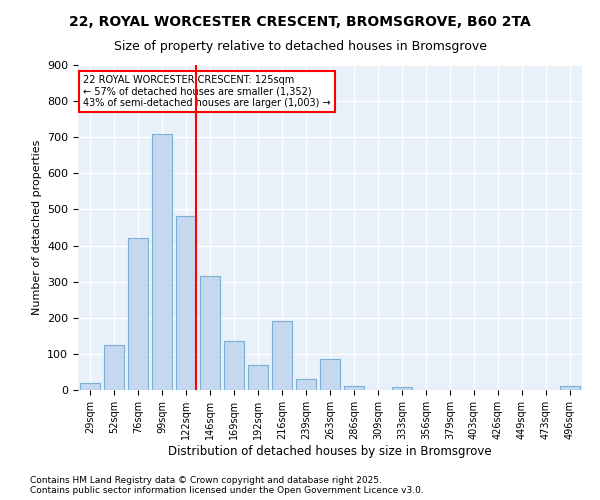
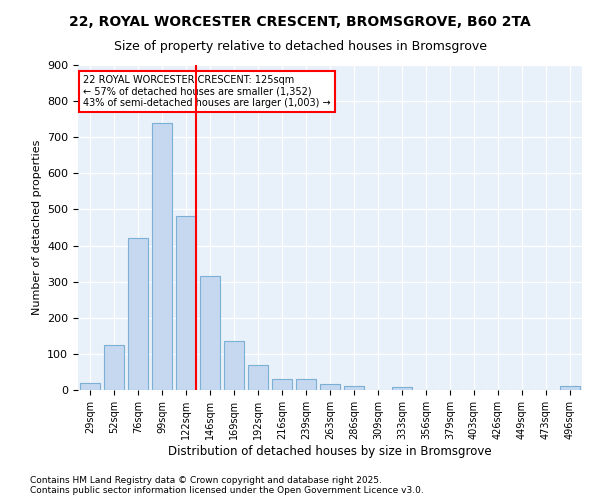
99sqm: 710 -> 740
216sqm: 190 -> 30
263sqm: 85 -> 18
